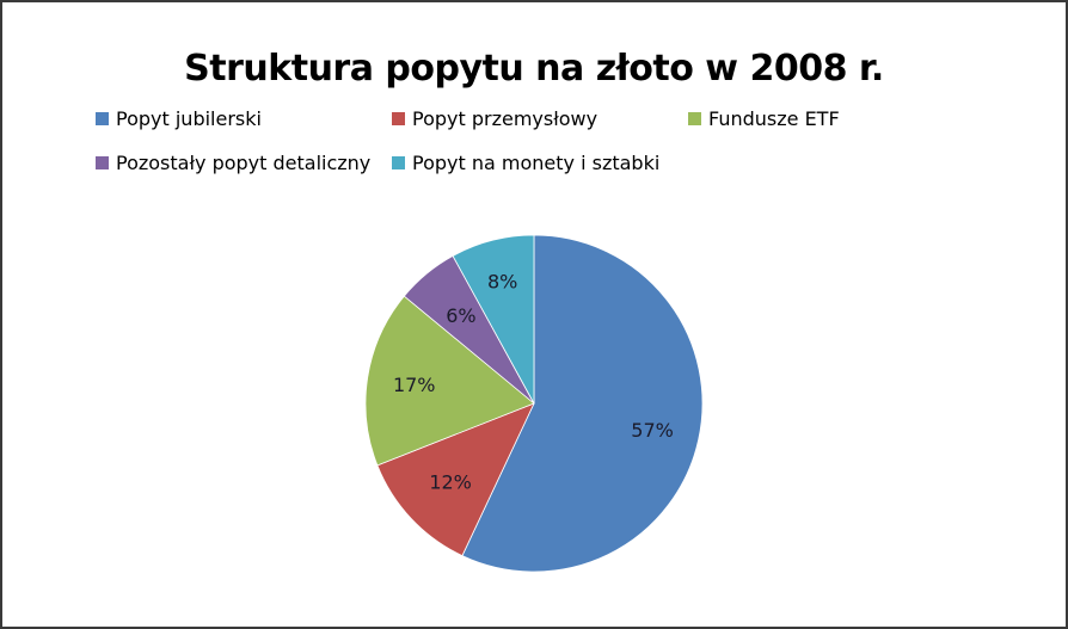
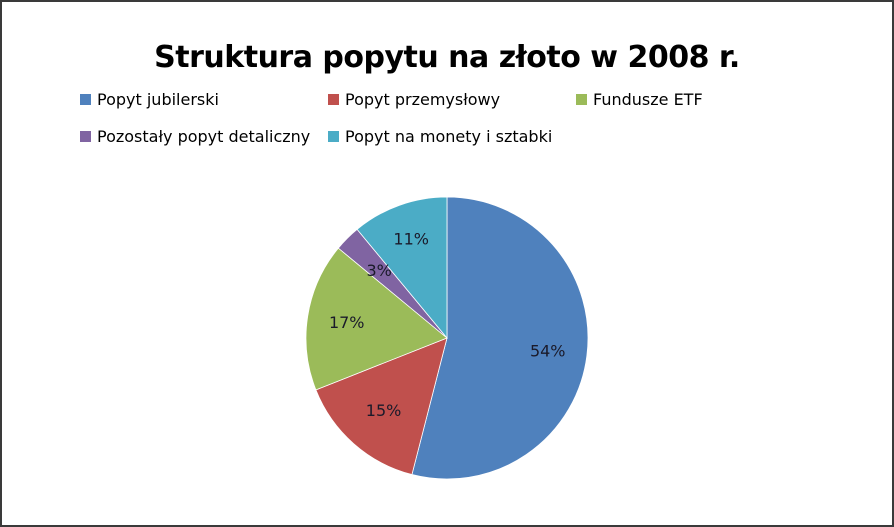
Popyt jubilerski: 57% -> 54%
Popyt przemysłowy: 12% -> 15%
Pozostały popyt detaliczny: 6% -> 3%
Popyt na monety i sztabki: 8% -> 11%
